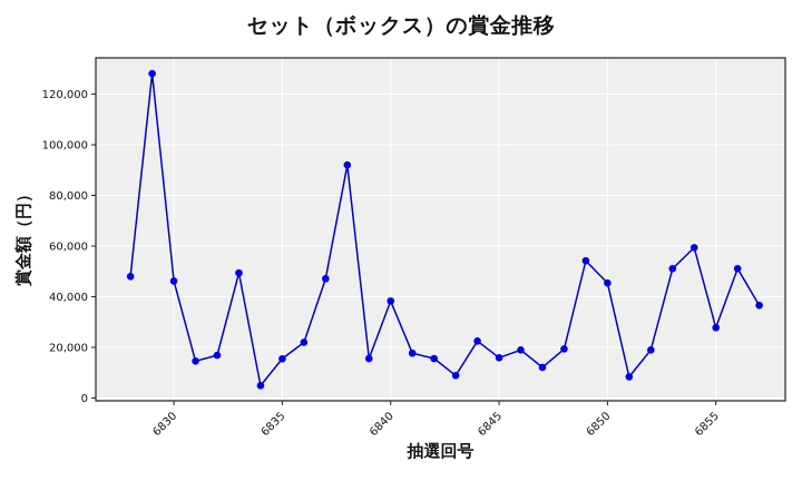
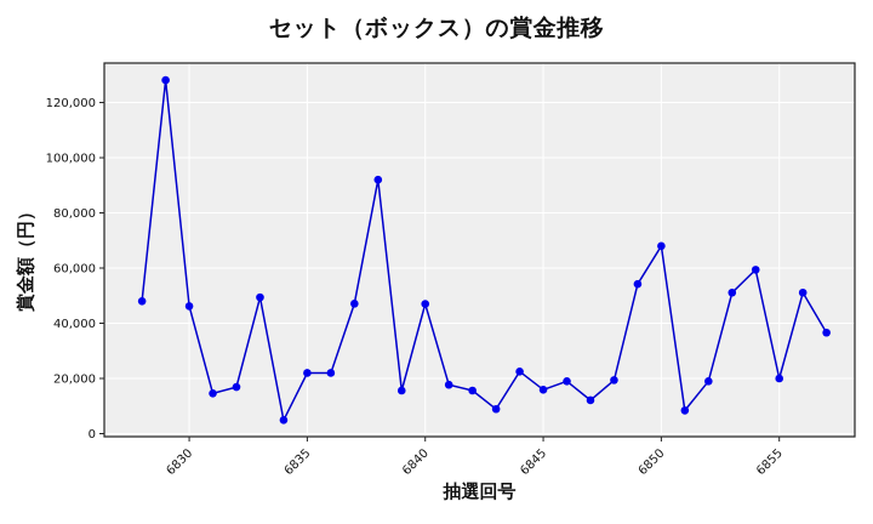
6835: 16000 -> 22000
6840: 38000 -> 47000
6850: 45000 -> 68000
6855: 28000 -> 20000
